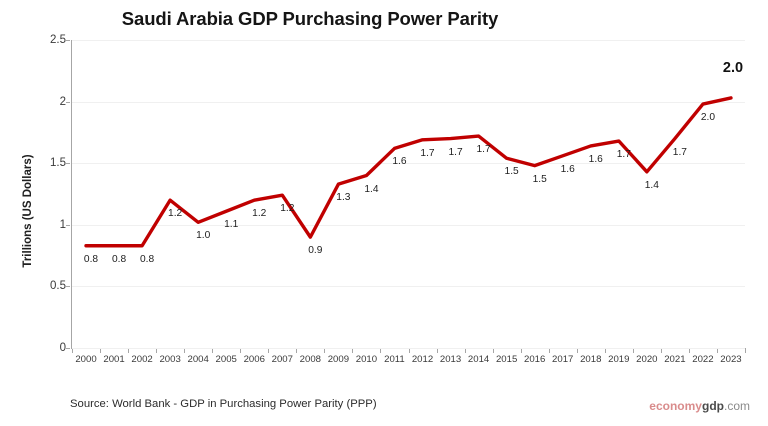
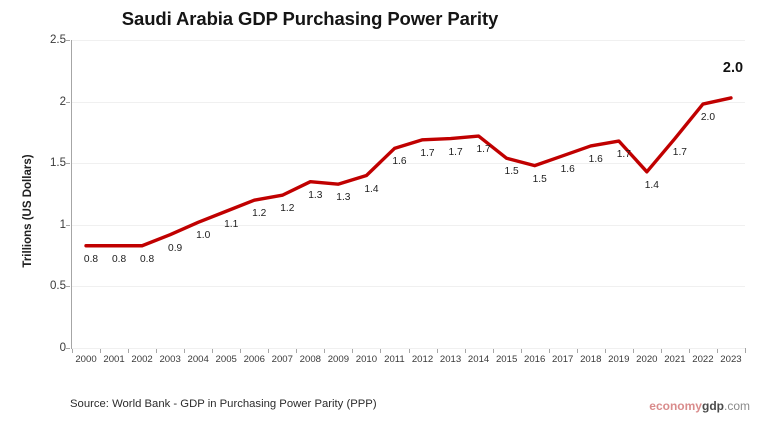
2003: 1.2 -> 0.9
2008: 0.9 -> 1.3
